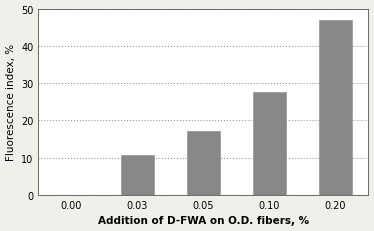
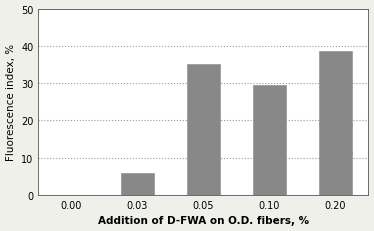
0.03: 10.6 -> 6.0
0.05: 17.2 -> 35.0
0.10: 27.7 -> 29.5
0.20: 47.0 -> 38.5
